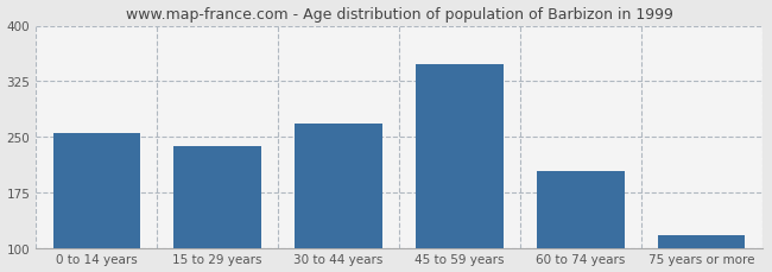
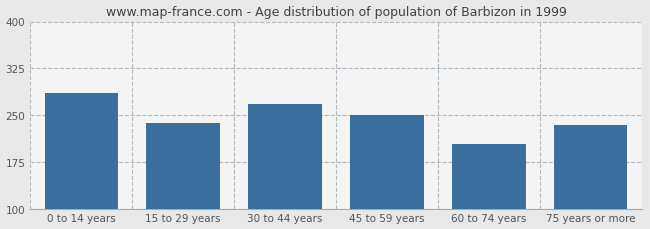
0 to 14 years: 255 -> 286
45 to 59 years: 348 -> 250
75 years or more: 118 -> 234
